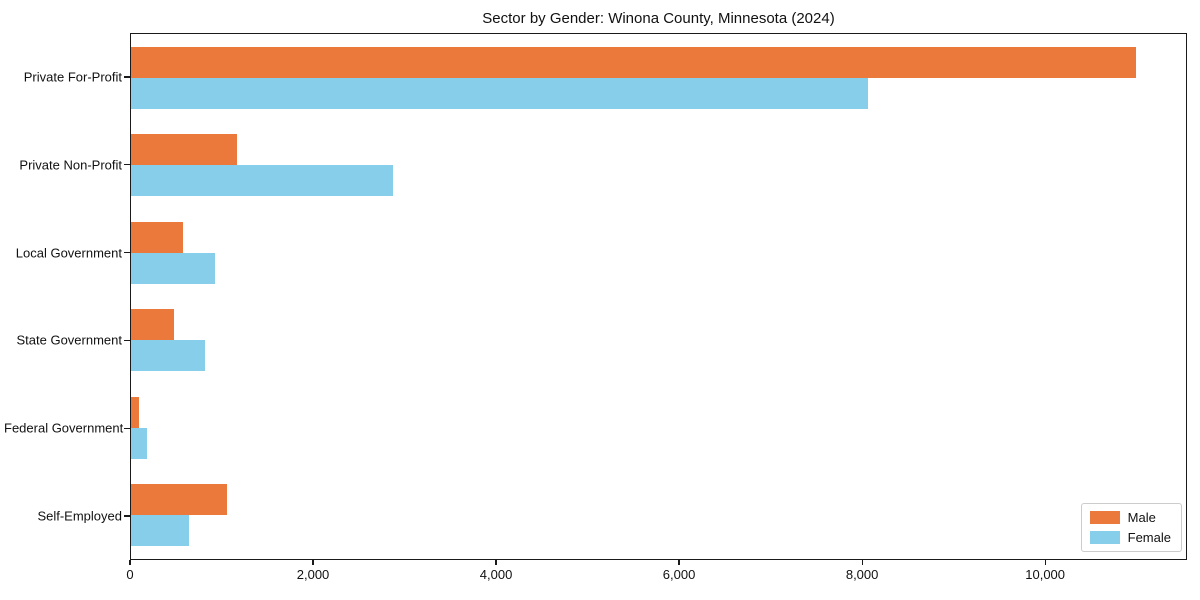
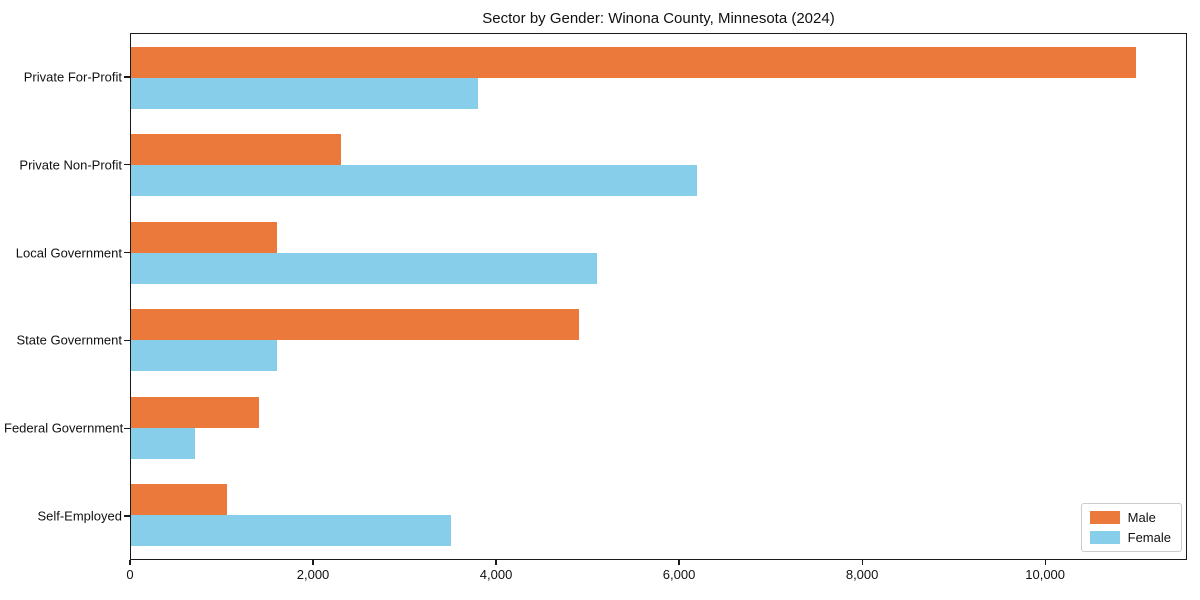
Female/Private For-Profit: 8100 -> 3800
Male/Private Non-Profit: 1200 -> 2300
Female/Private Non-Profit: 2900 -> 6200
Male/Local Government: 600 -> 1600
Female/Local Government: 900 -> 5100
Male/State Government: 500 -> 4900
Female/State Government: 800 -> 1600
Male/Federal Government: 100 -> 1400
Female/Federal Government: 200 -> 700
Female/Self-Employed: 600 -> 3500
